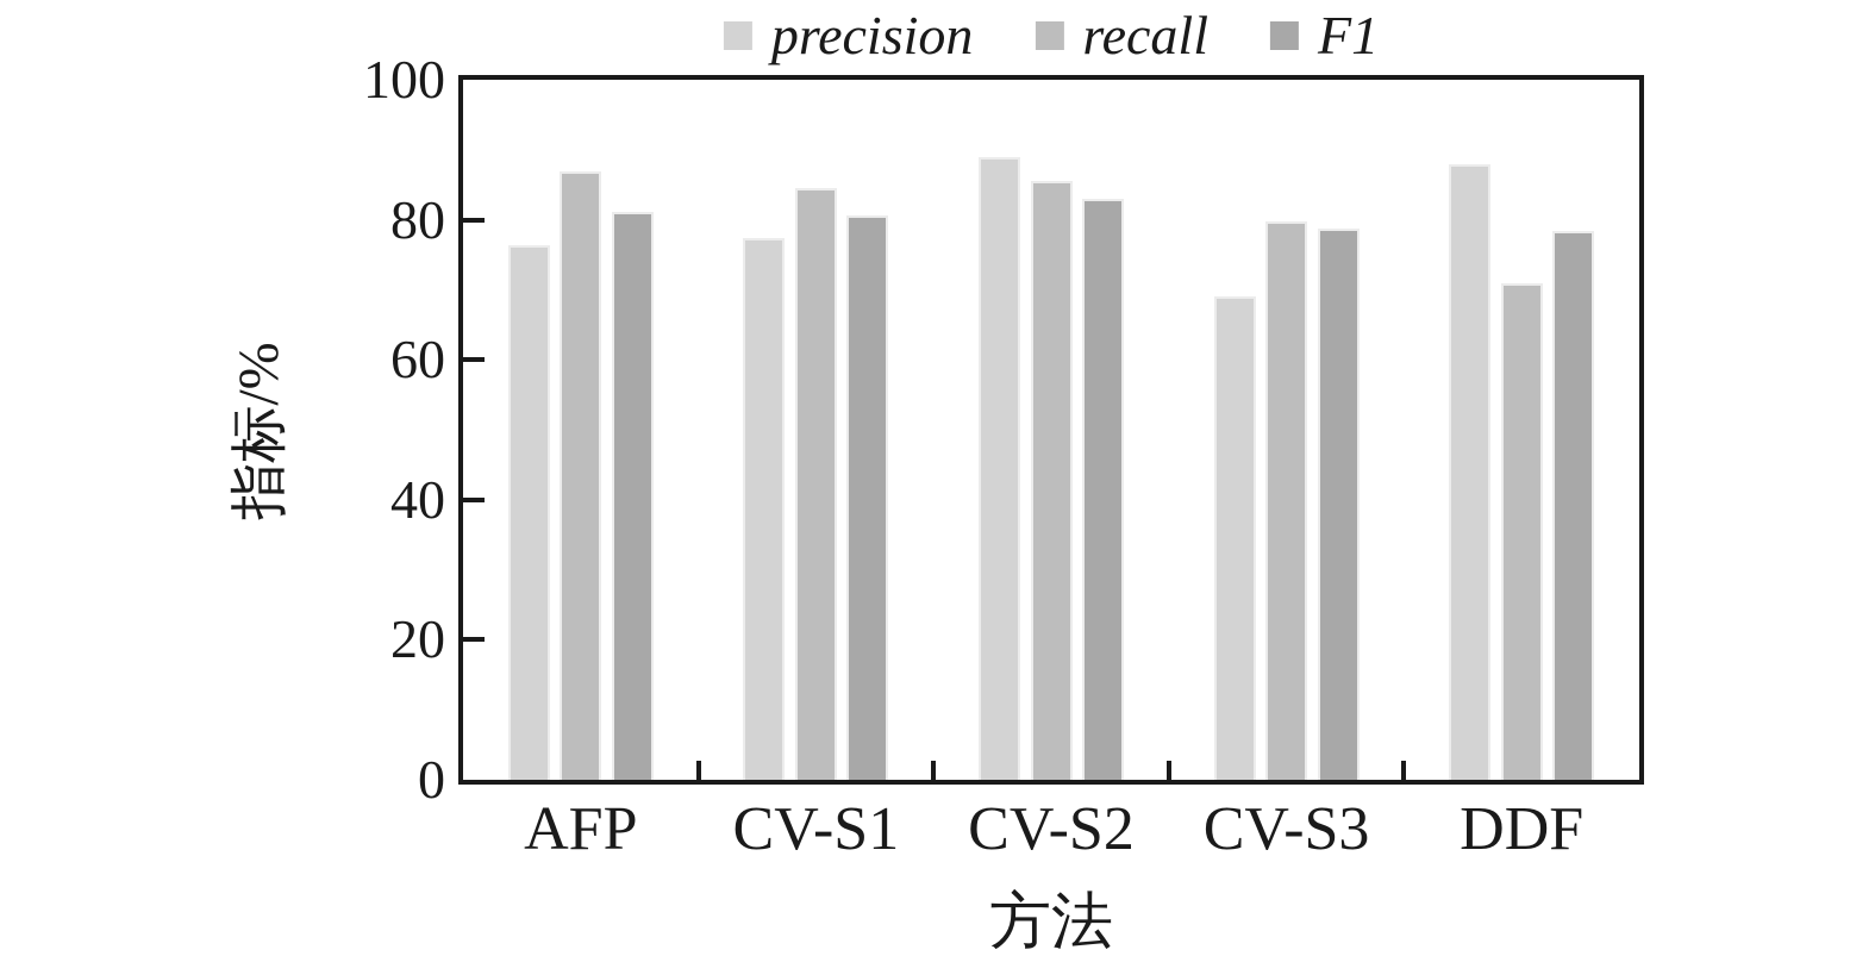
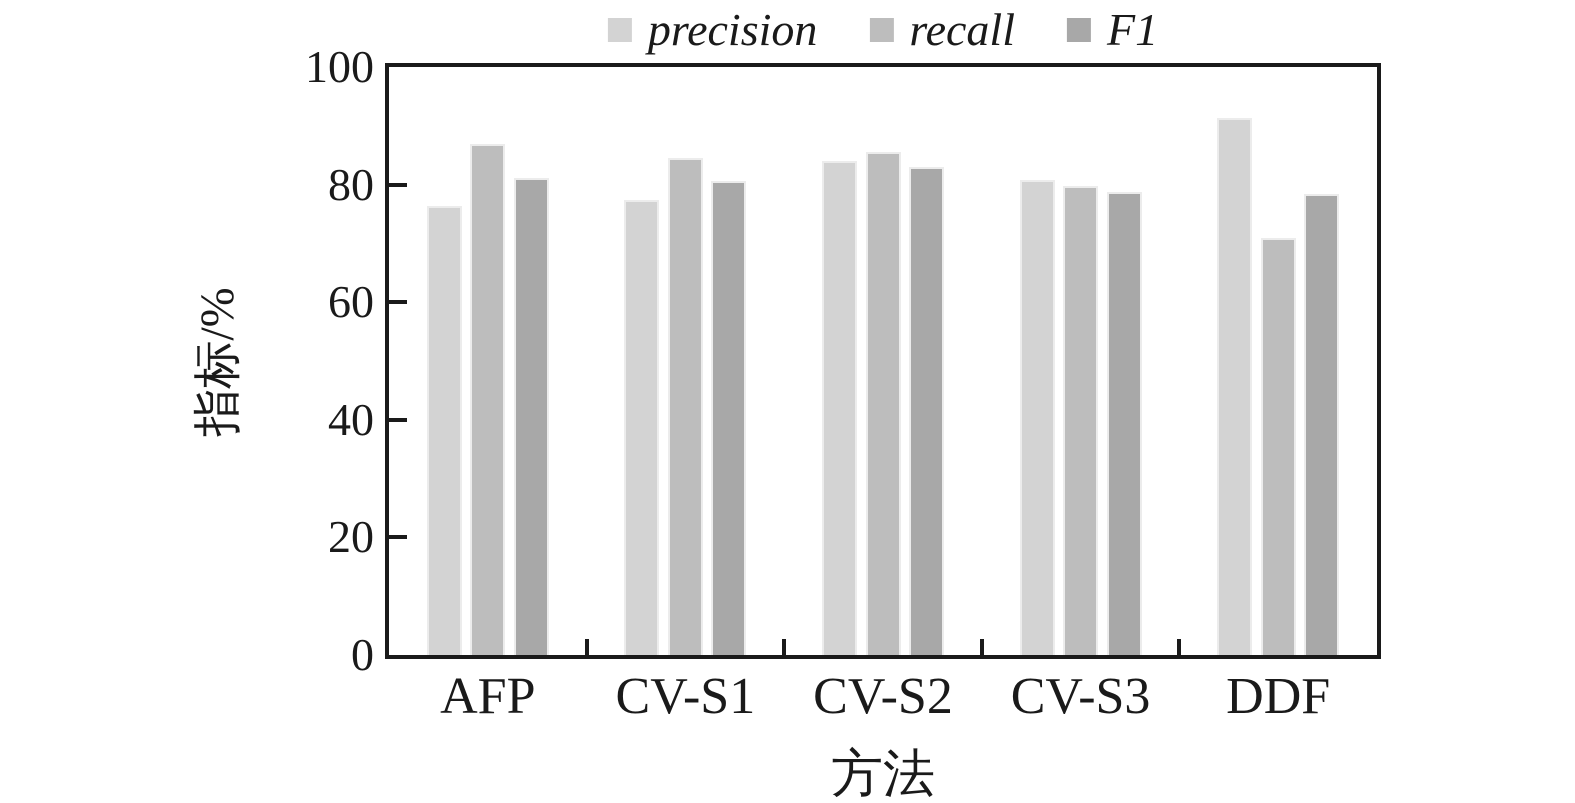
precision/CV-S2: 89 -> 84
precision/CV-S3: 69 -> 81
precision/DDF: 88 -> 91
